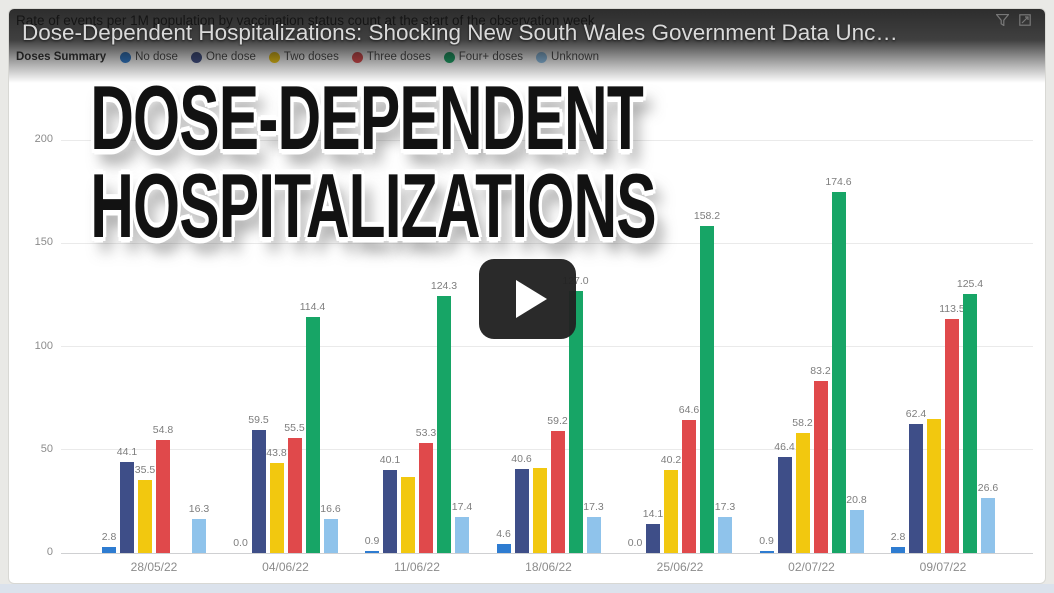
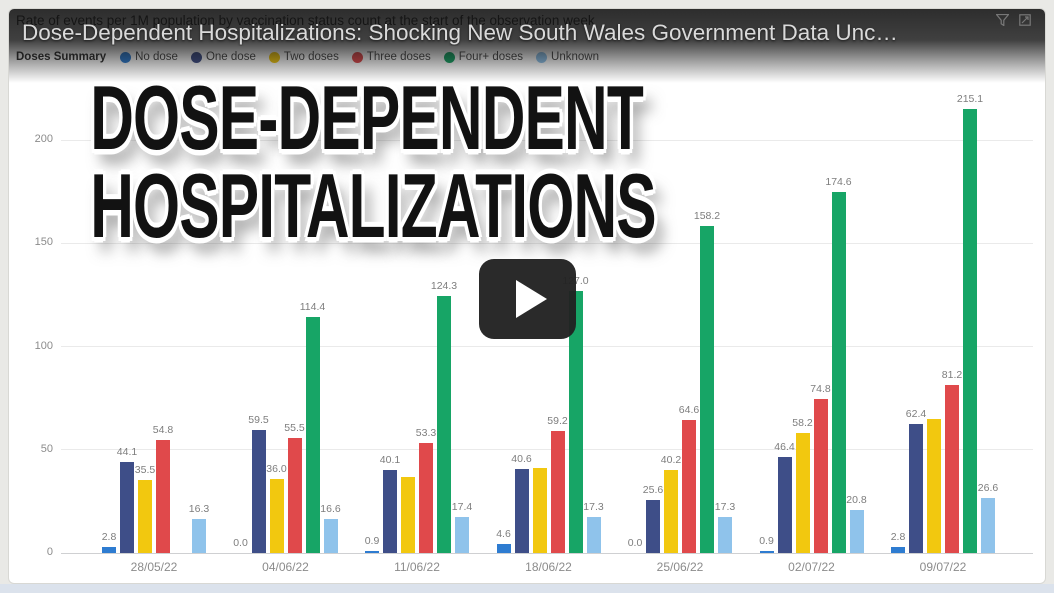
Two doses/04/06/22: 43.8 -> 36.0
One dose/25/06/22: 14.1 -> 25.6
Three doses/02/07/22: 83.2 -> 74.8
Three doses/09/07/22: 113.5 -> 81.2
Four+ doses/09/07/22: 125.4 -> 215.1
